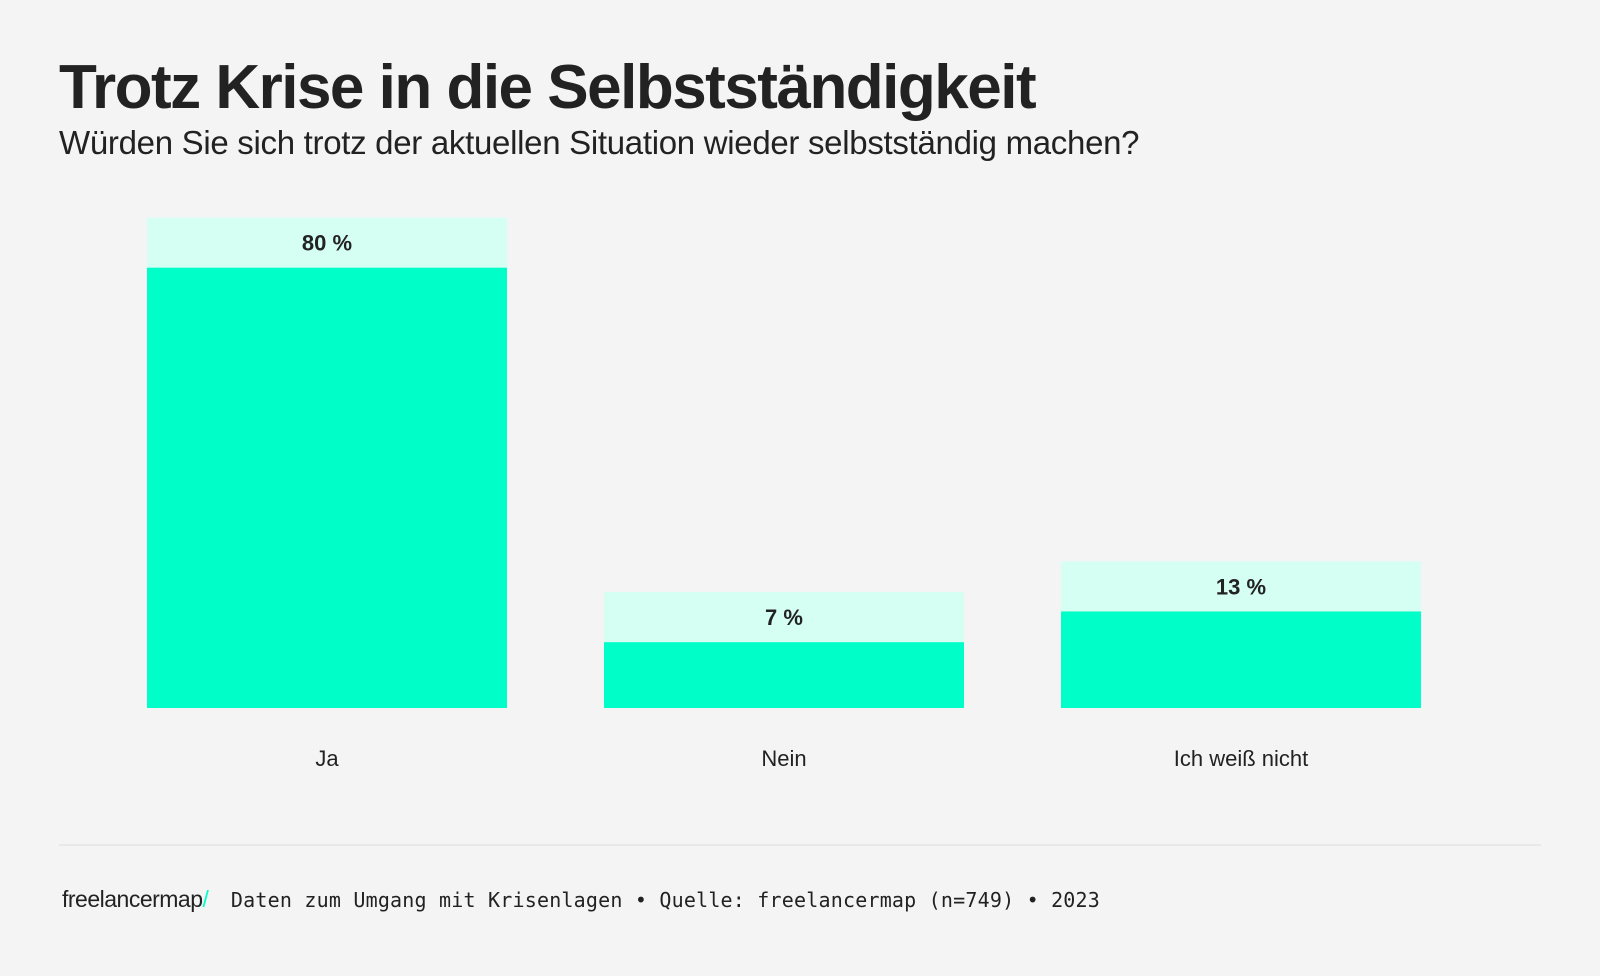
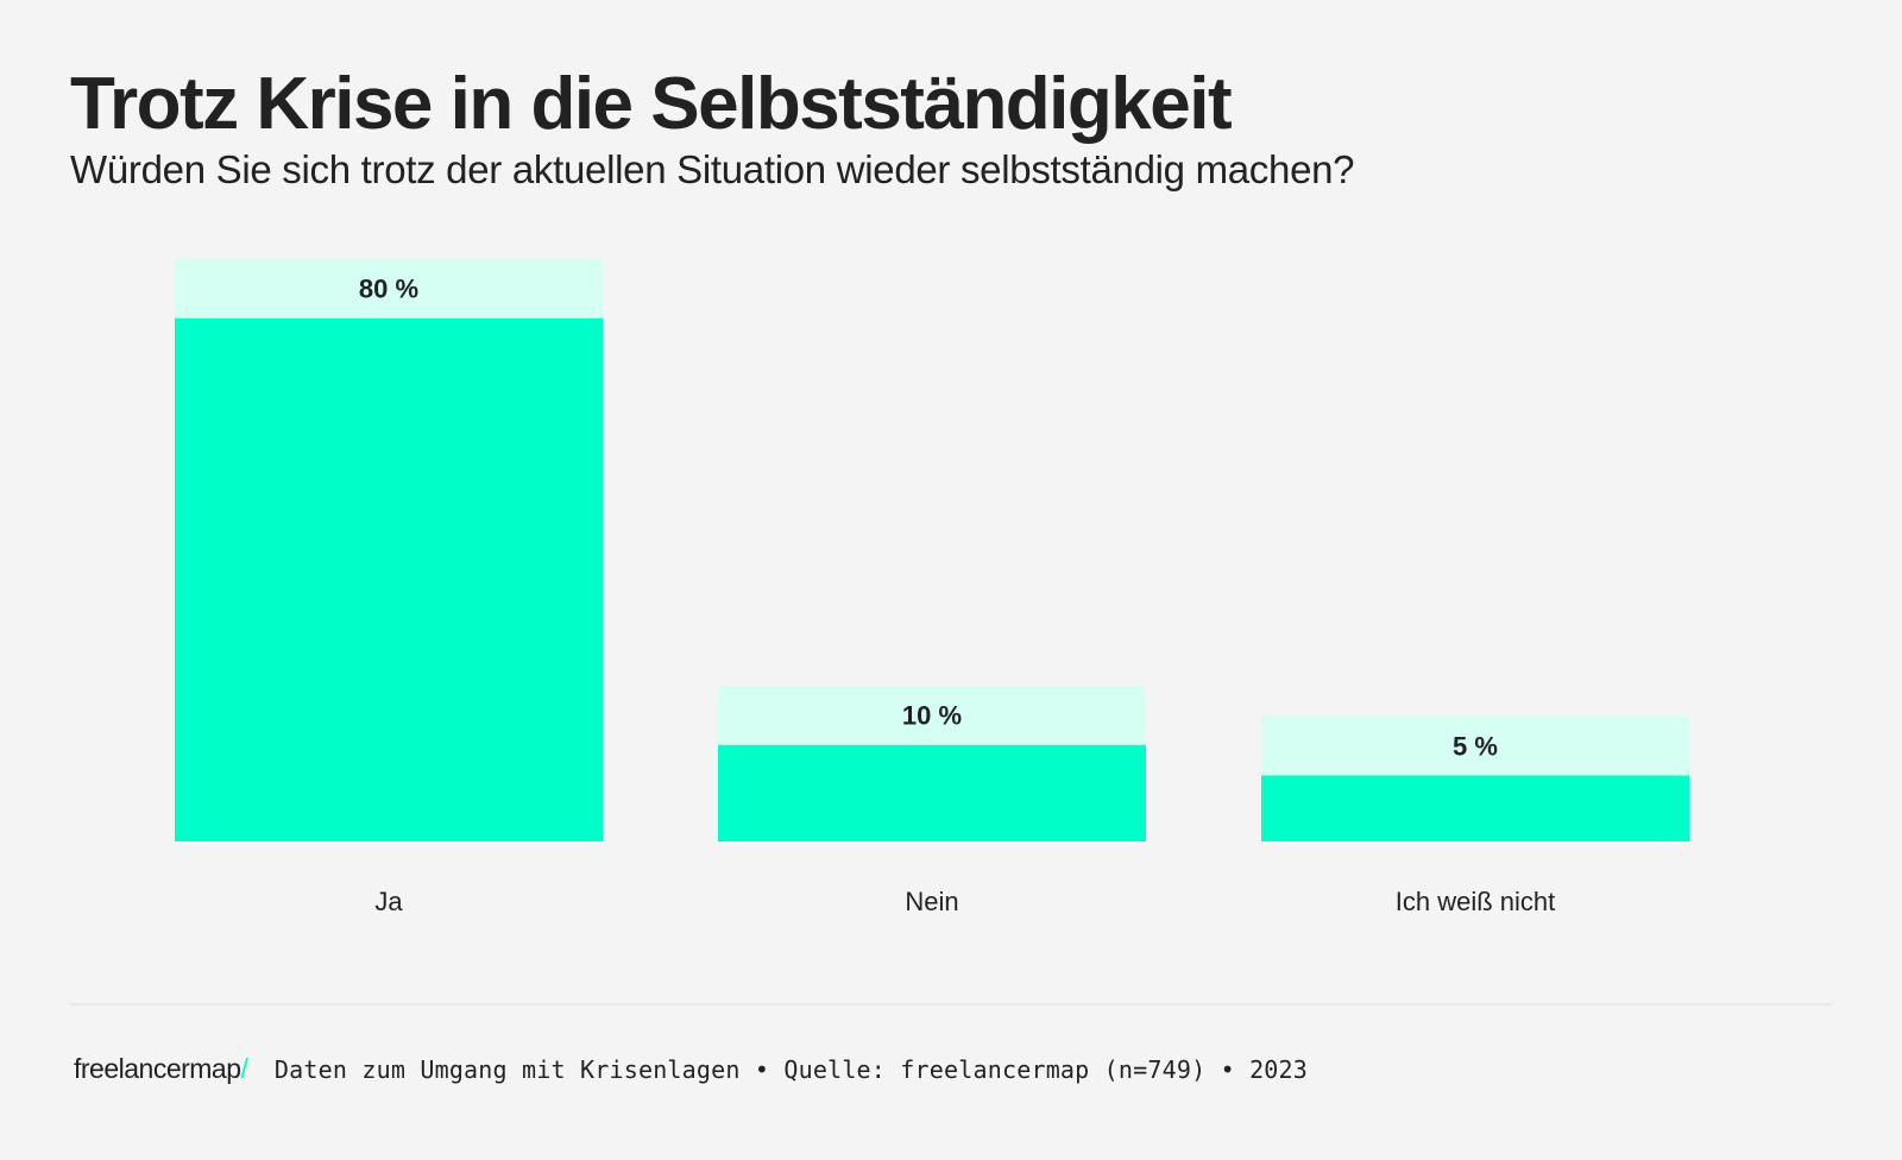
Nein: 7 -> 10
Ich weiß nicht: 13 -> 5
